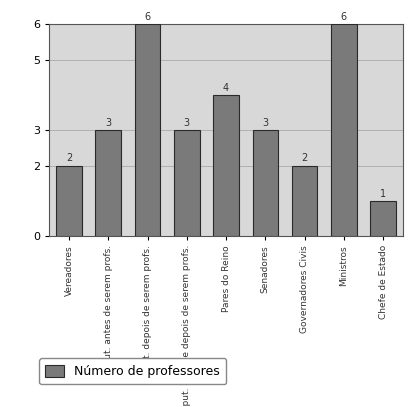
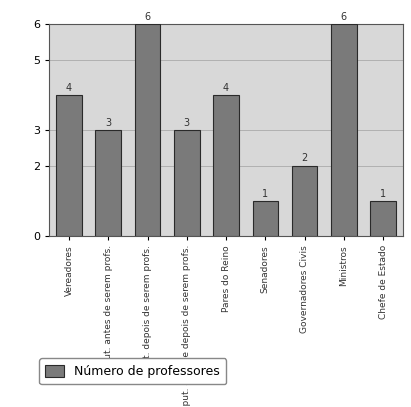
Vereadores: 2 -> 4
Senadores: 3 -> 1
